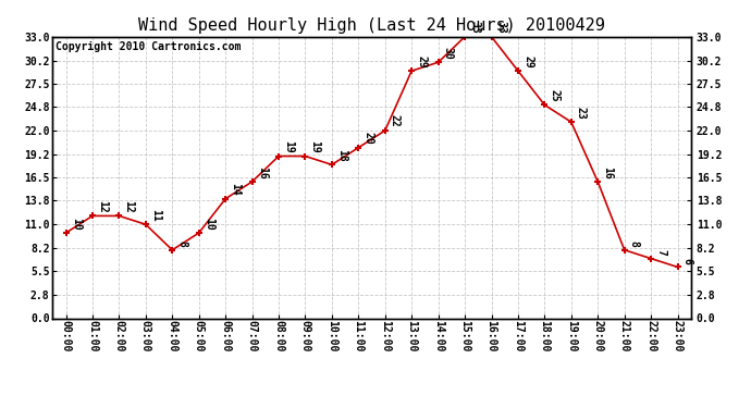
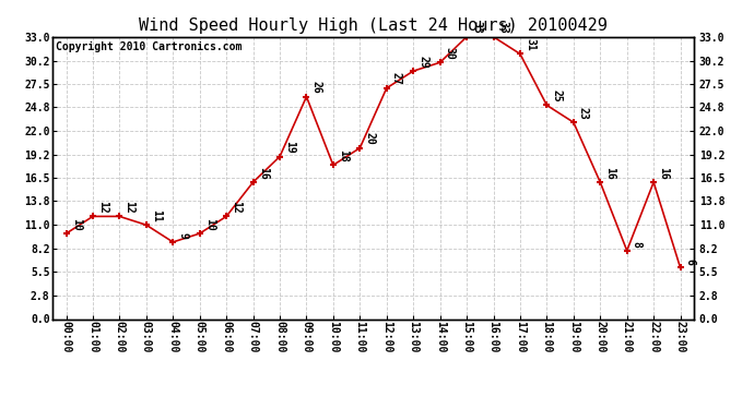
04:00: 8 -> 9
06:00: 14 -> 12
09:00: 19 -> 26
12:00: 22 -> 27
17:00: 29 -> 31
22:00: 7 -> 16
